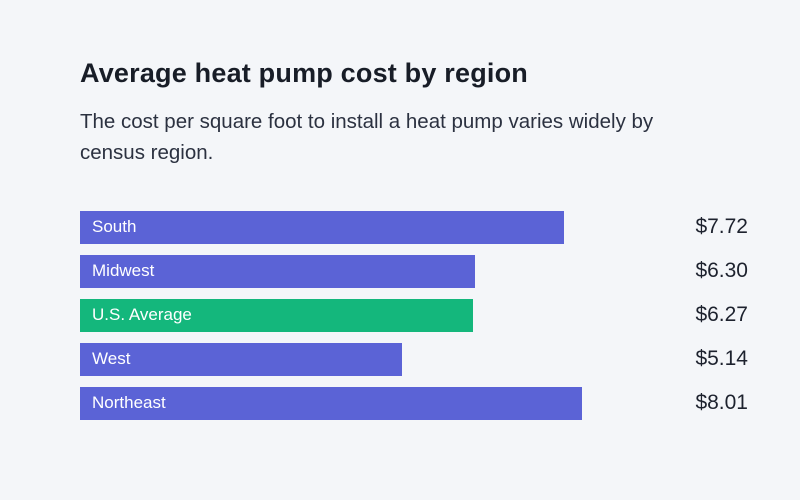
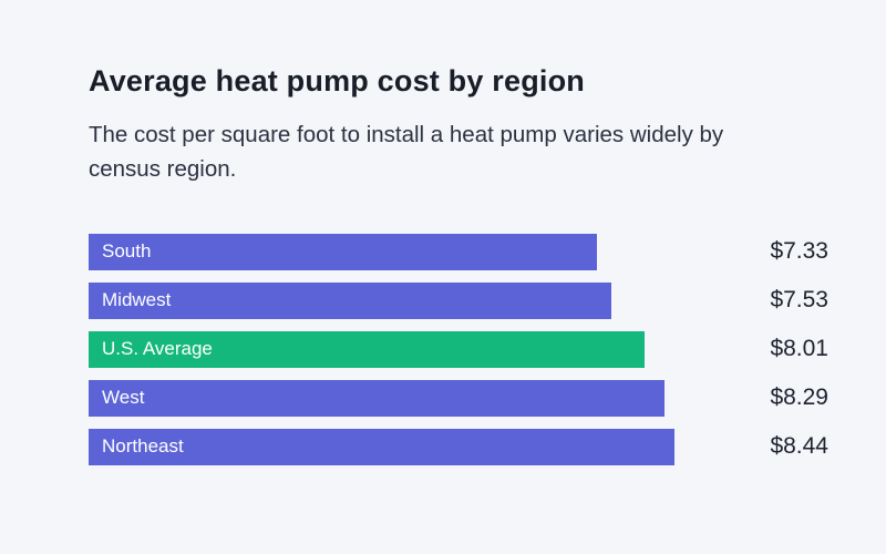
South: $7.72 -> $7.33
Midwest: $6.30 -> $7.53
U.S. Average: $6.27 -> $8.01
West: $5.14 -> $8.29
Northeast: $8.01 -> $8.44
